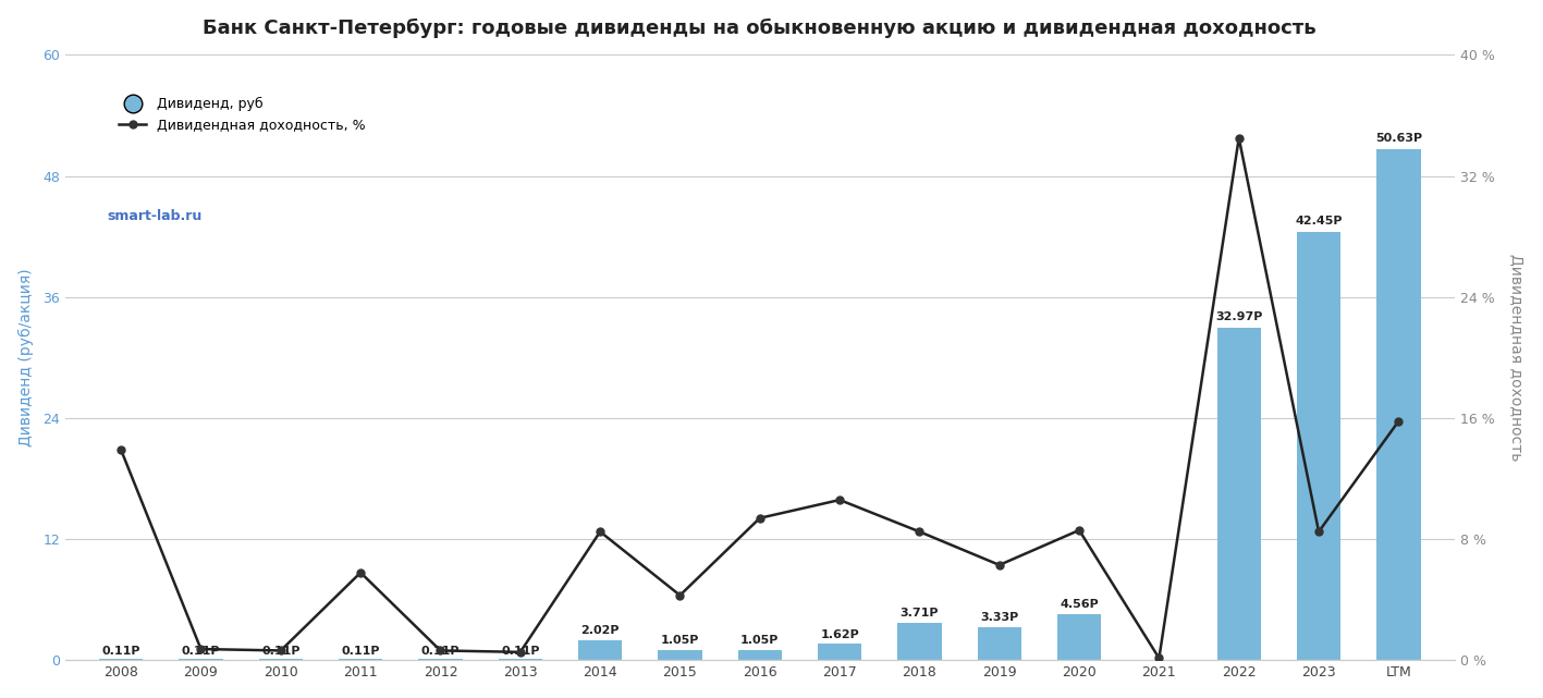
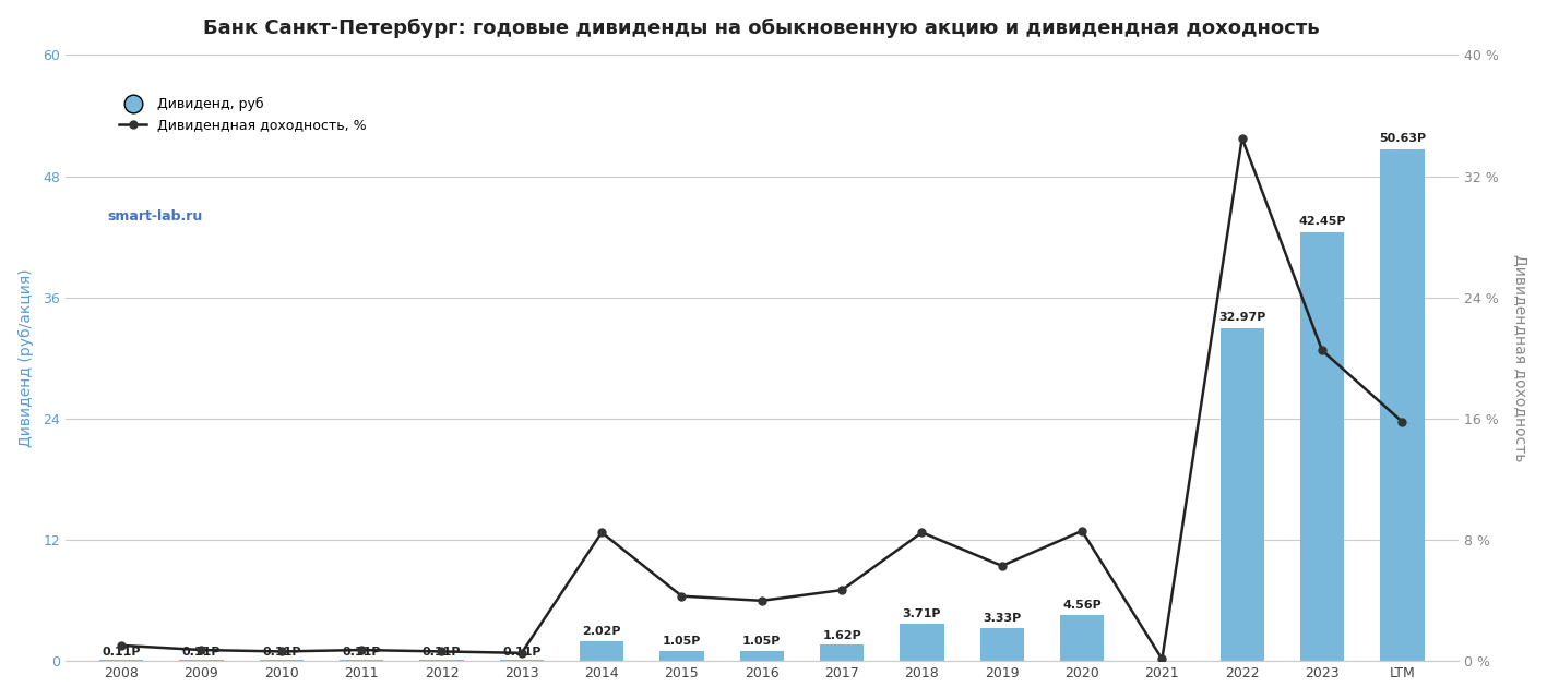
Дивидендная доходность, %/2008: 13.9 % -> 1.1 %
Дивидендная доходность, %/2011: 5.8 % -> 0.8 %
Дивидендная доходность, %/2016: 9.4 % -> 4.0 %
Дивидендная доходность, %/2017: 10.6 % -> 4.7 %
Дивидендная доходность, %/2023: 8.5 % -> 20.5 %
